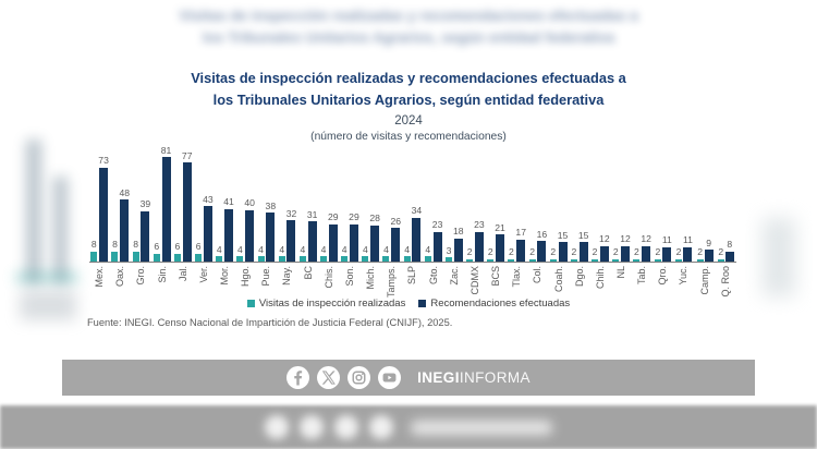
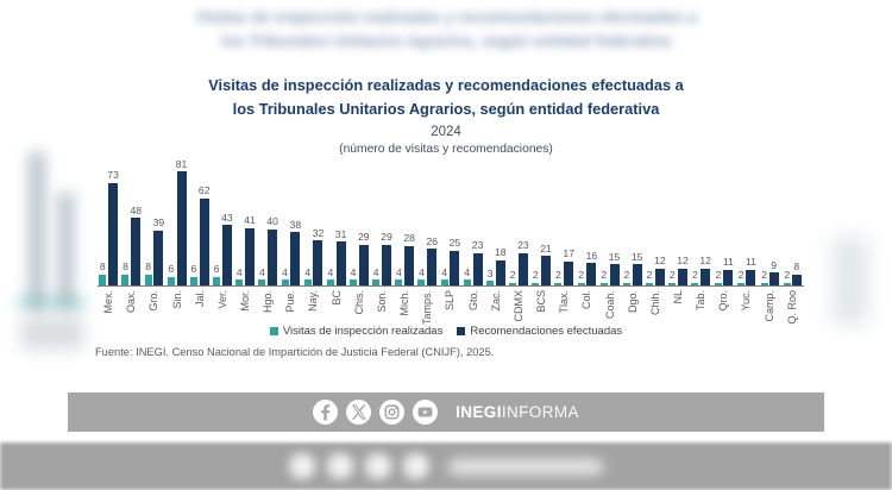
Recomendaciones efectuadas/Jal.: 77 -> 62
Recomendaciones efectuadas/SLP: 34 -> 25
